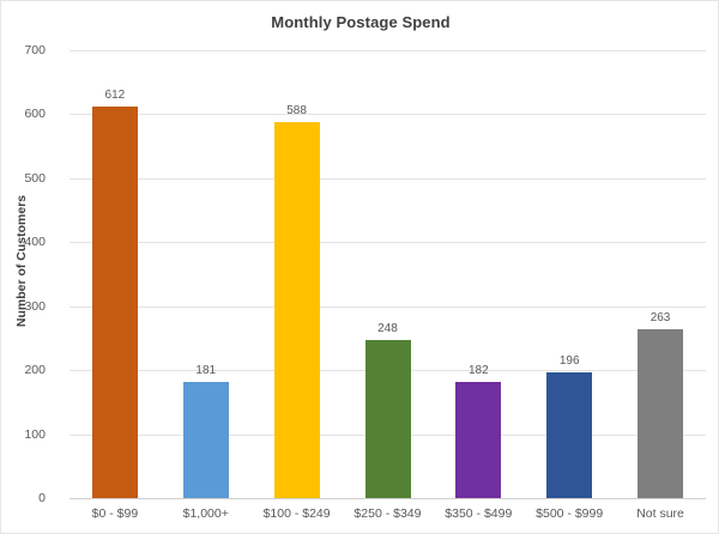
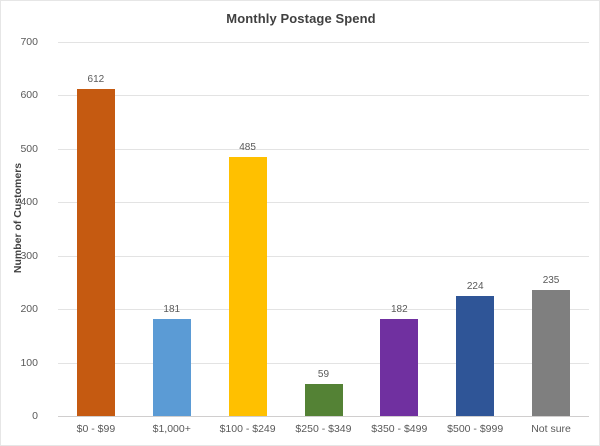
$100 - $249: 588 -> 485
$250 - $349: 248 -> 59
$500 - $999: 196 -> 224
Not sure: 263 -> 235
